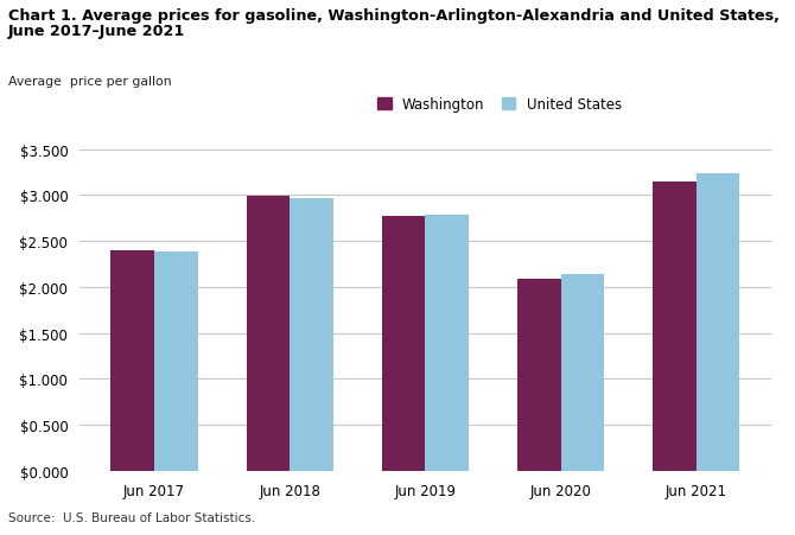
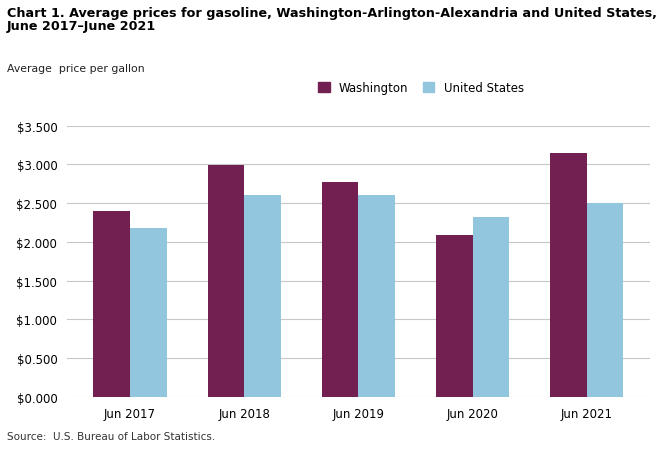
United States/Jun 2017: $2.38 -> $2.18
United States/Jun 2018: $2.96 -> $2.60
United States/Jun 2019: $2.79 -> $2.60
United States/Jun 2020: $2.14 -> $2.32
United States/Jun 2021: $3.23 -> $2.50
